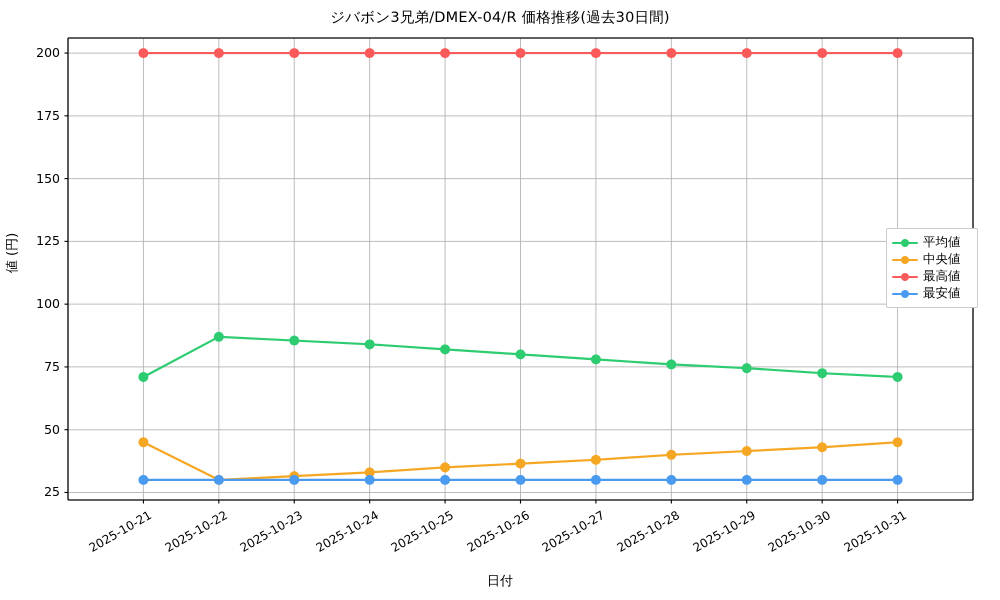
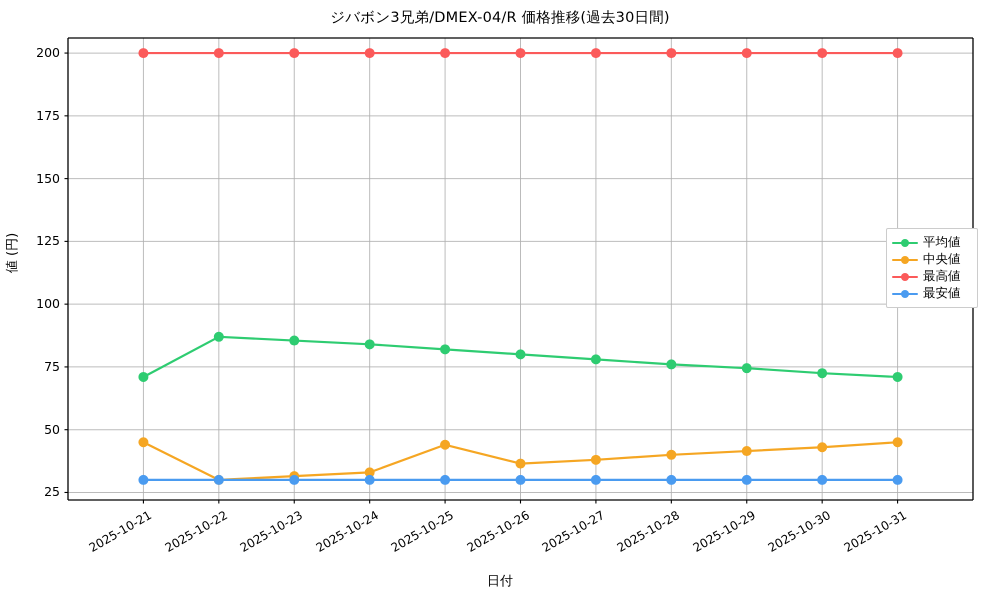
中央値/2025-10-25: 35 -> 44
